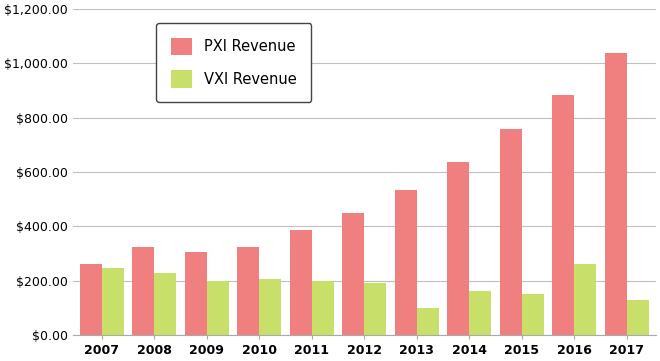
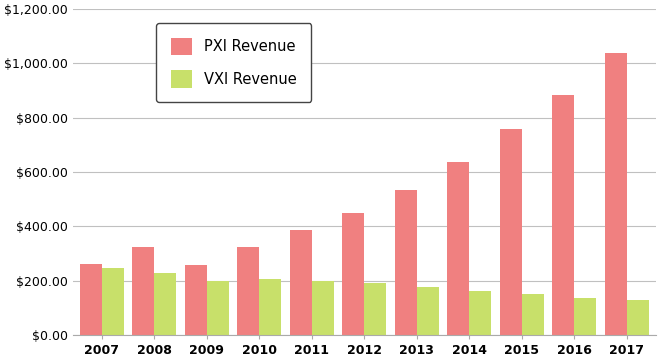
PXI Revenue/2009: $305 -> $258
VXI Revenue/2013: $100 -> $178
VXI Revenue/2016: $260 -> $135
